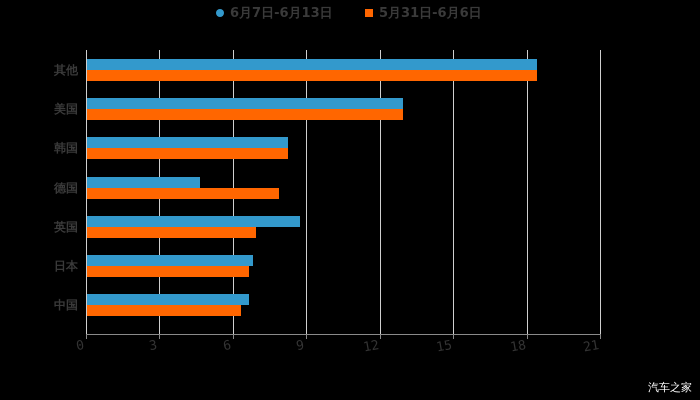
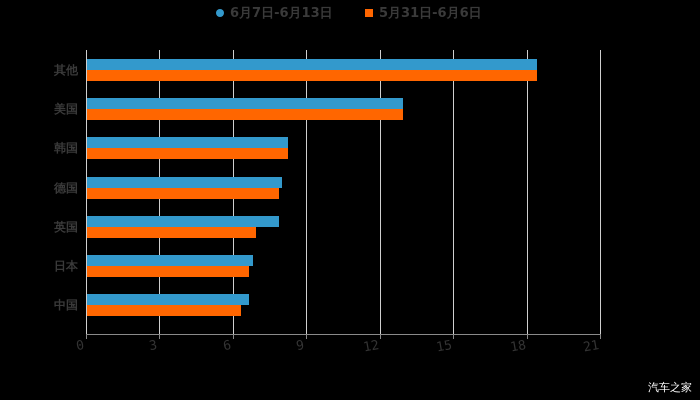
6月7日-6月13日/德国: 4.6 -> 8.0
6月7日-6月13日/英国: 8.7 -> 7.8
